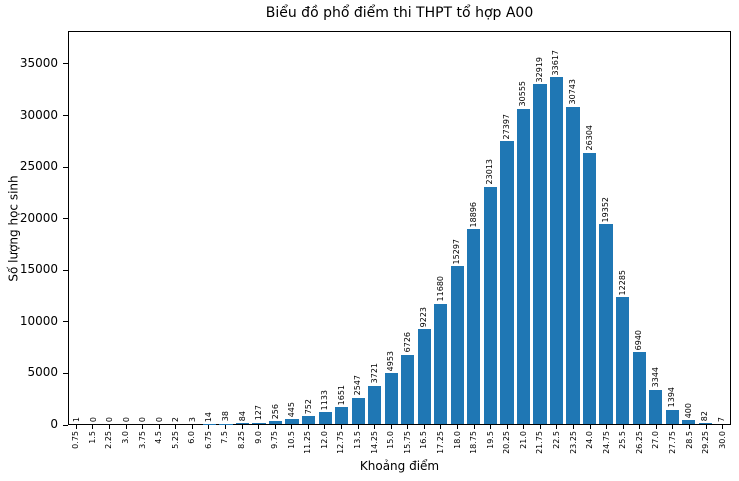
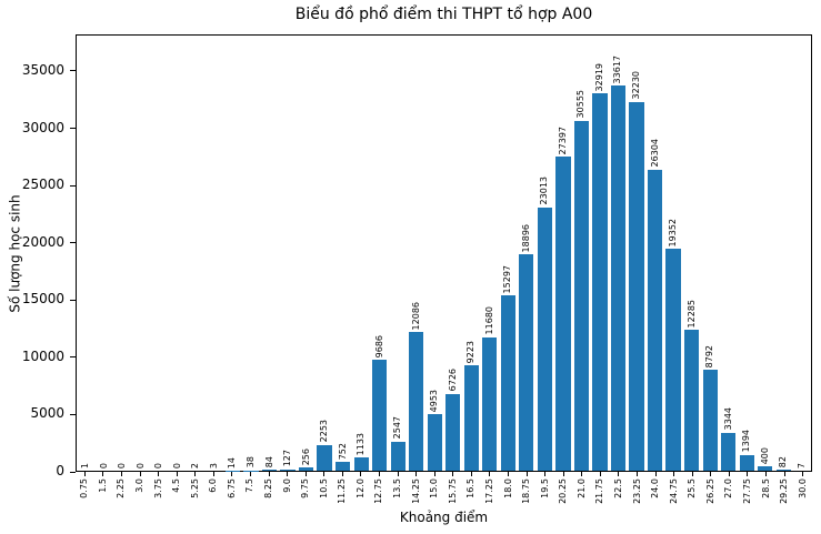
10.5: 445 -> 2253
12.75: 1651 -> 9686
14.25: 3721 -> 12086
23.25: 30743 -> 32230
26.25: 6940 -> 8792
